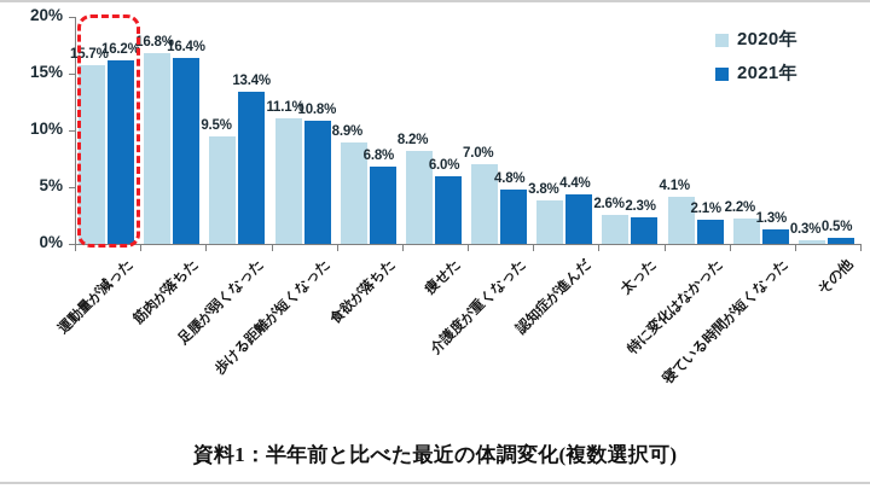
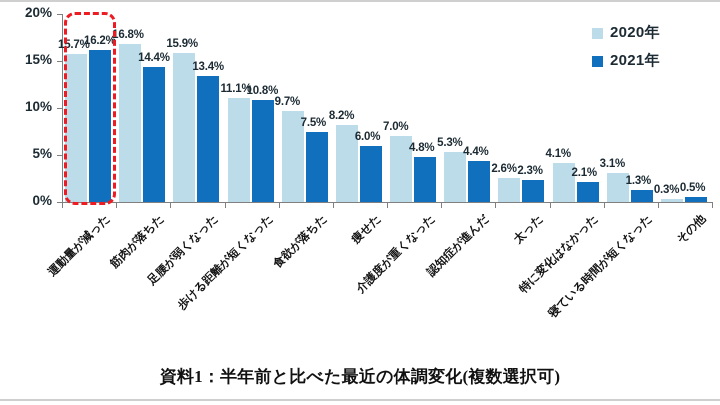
2021年/筋肉が落ちた: 16.4% -> 14.4%
2020年/足腰が弱くなった: 9.5% -> 15.9%
2020年/食欲が落ちた: 8.9% -> 9.7%
2021年/食欲が落ちた: 6.8% -> 7.5%
2020年/認知症が進んだ: 3.8% -> 5.3%
2020年/寝ている時間が短くなった: 2.2% -> 3.1%
